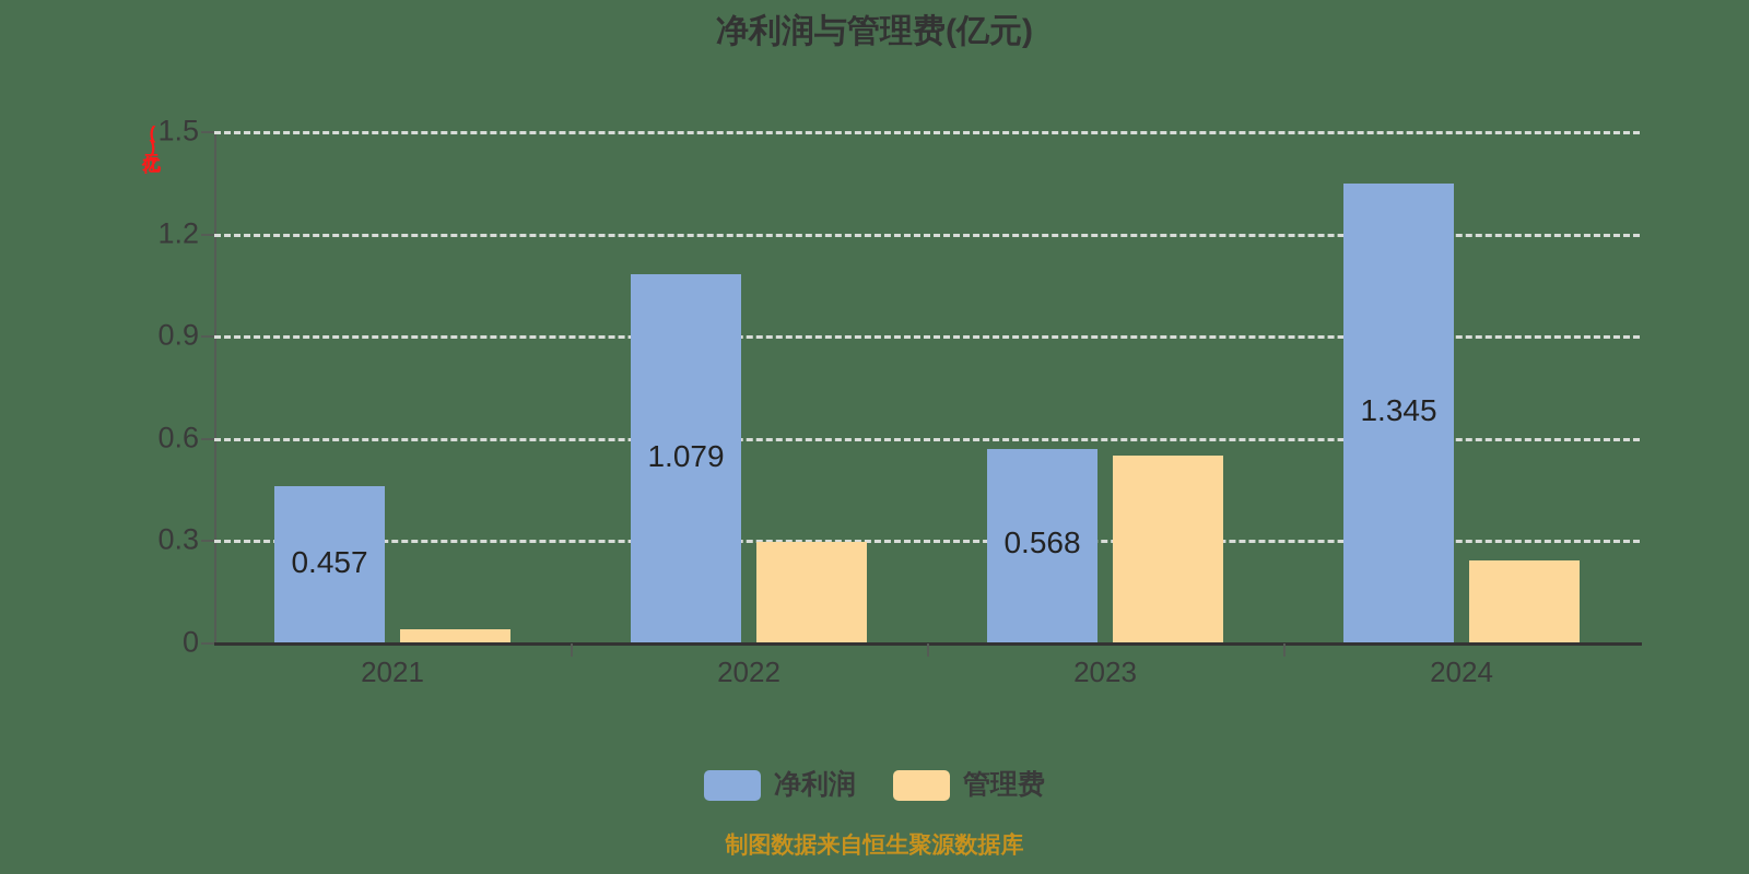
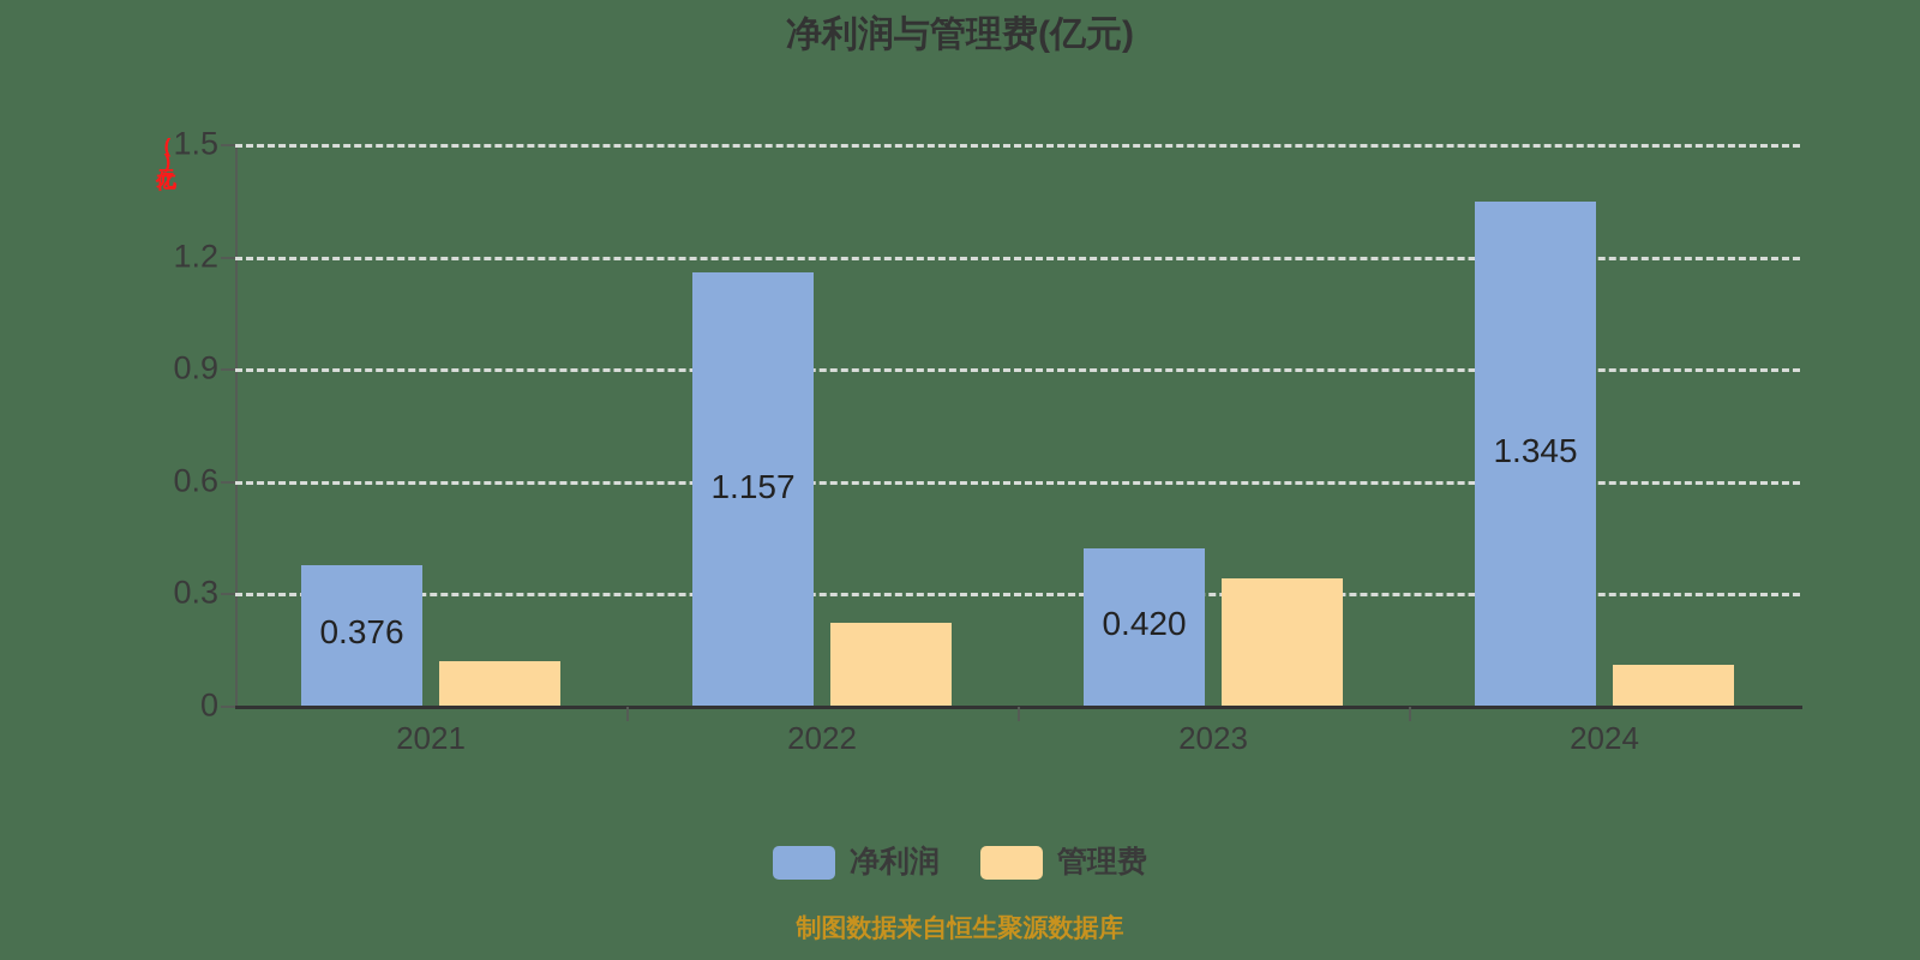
净利润/2021: 0.457 -> 0.376
管理费/2021: 0.04 -> 0.12
净利润/2022: 1.079 -> 1.157
管理费/2022: 0.29 -> 0.22
净利润/2023: 0.568 -> 0.420
管理费/2023: 0.55 -> 0.34
管理费/2024: 0.24 -> 0.11
